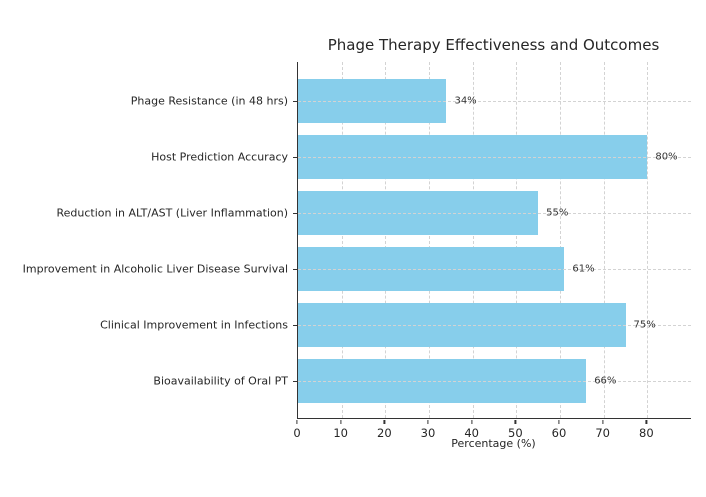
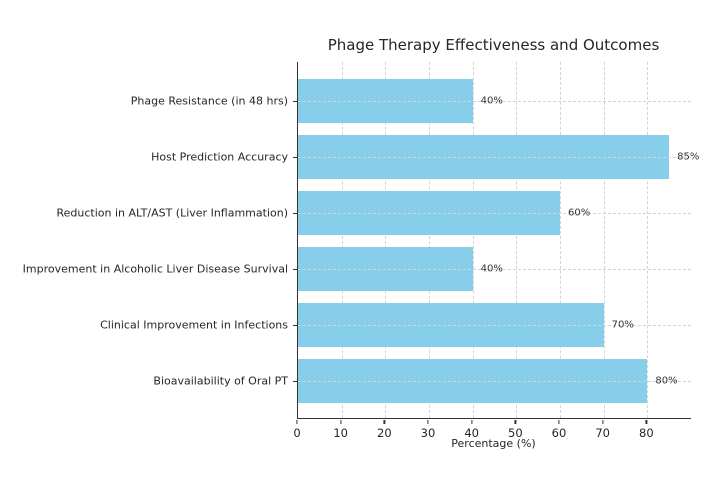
Phage Resistance (in 48 hrs): 34% -> 40%
Host Prediction Accuracy: 80% -> 85%
Reduction in ALT/AST (Liver Inflammation): 55% -> 60%
Improvement in Alcoholic Liver Disease Survival: 61% -> 40%
Clinical Improvement in Infections: 75% -> 70%
Bioavailability of Oral PT: 66% -> 80%
